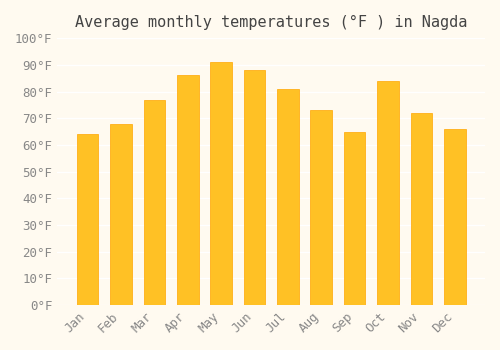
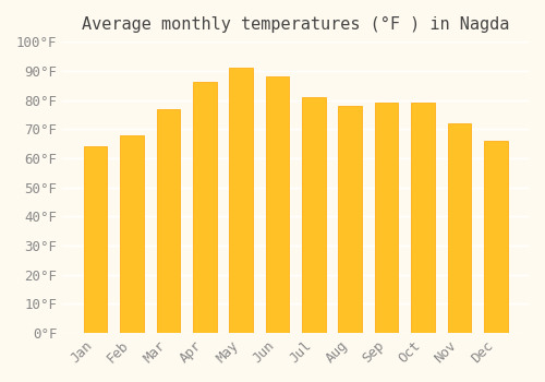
Aug: 73°F -> 78°F
Sep: 65°F -> 79°F
Oct: 84°F -> 79°F
